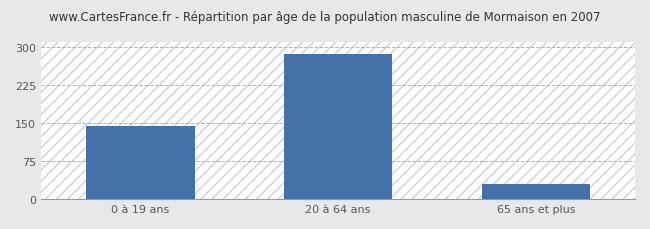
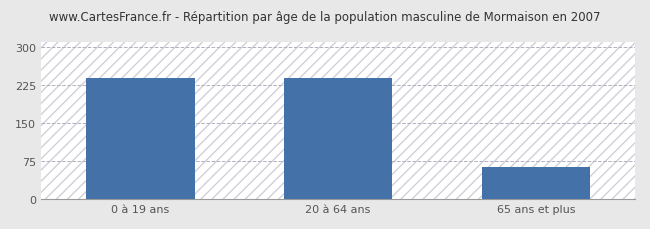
0 à 19 ans: 143 -> 238
20 à 64 ans: 285 -> 238
65 ans et plus: 30 -> 64
